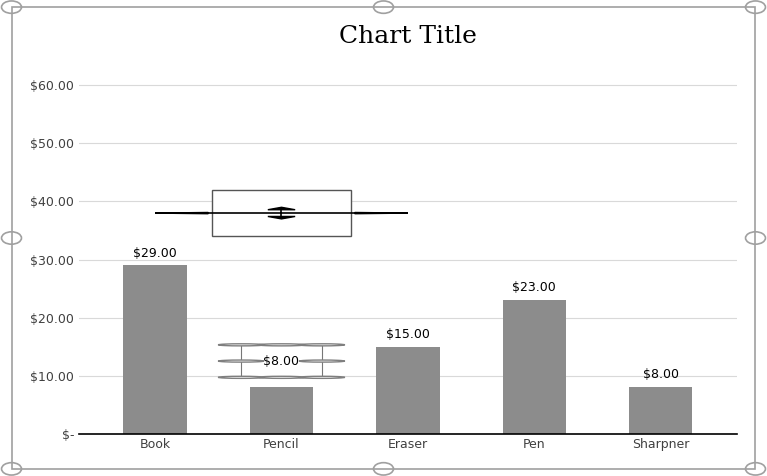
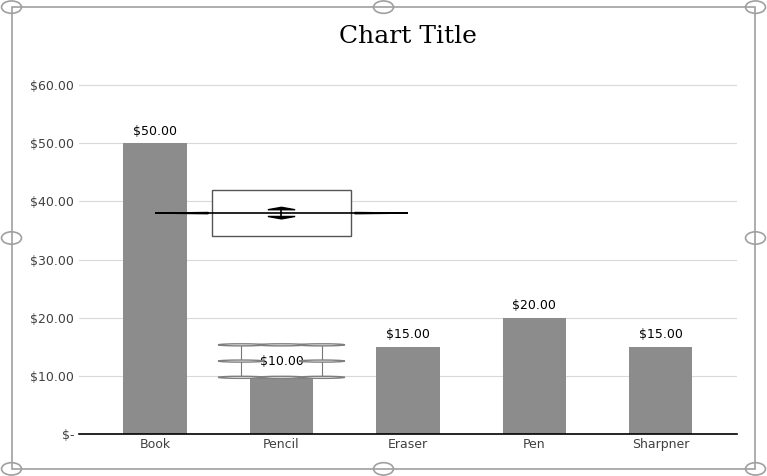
Book: $29.00 -> $50.00
Pencil: $8.00 -> $10.00
Pen: $23.00 -> $20.00
Sharpner: $8.00 -> $15.00
